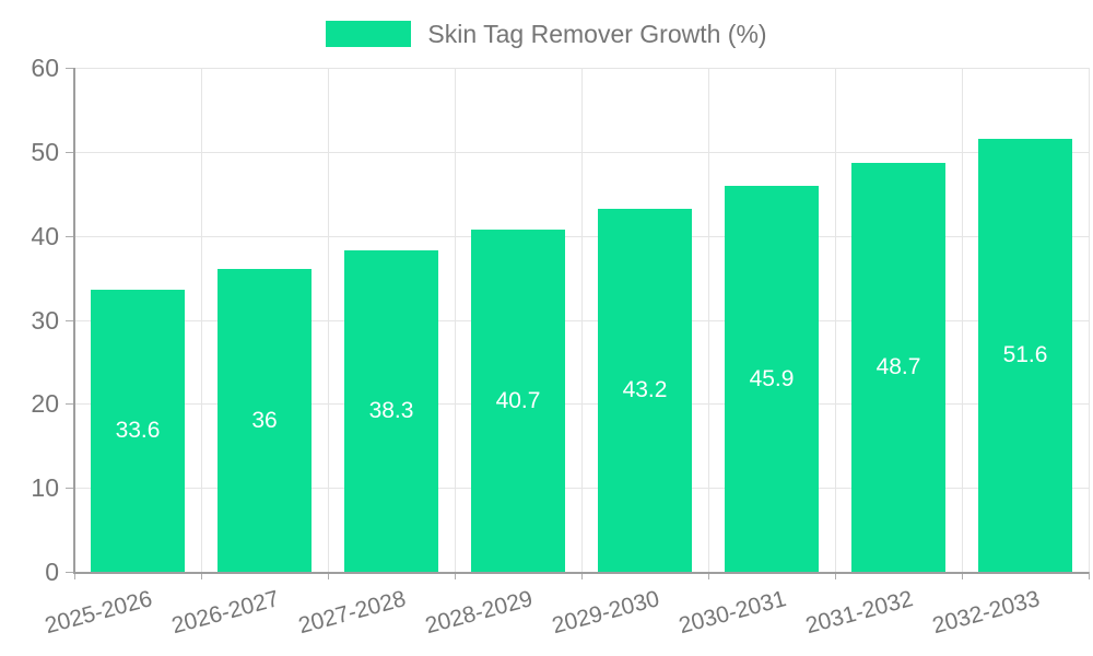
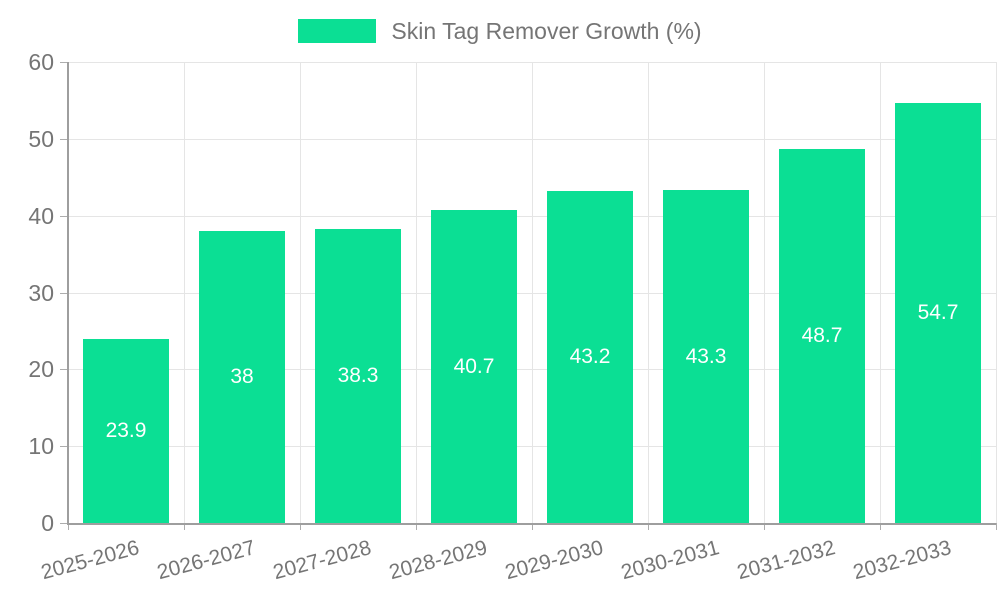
2025-2026: 33.6 -> 23.9
2026-2027: 36 -> 38
2030-2031: 45.9 -> 43.3
2032-2033: 51.6 -> 54.7
